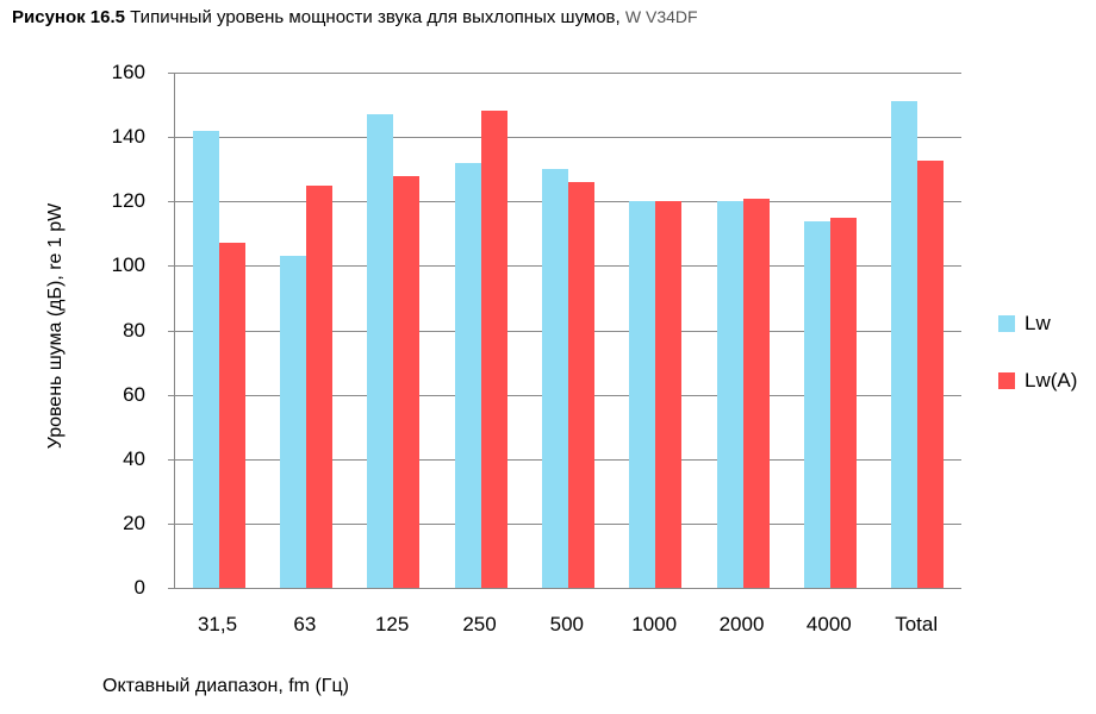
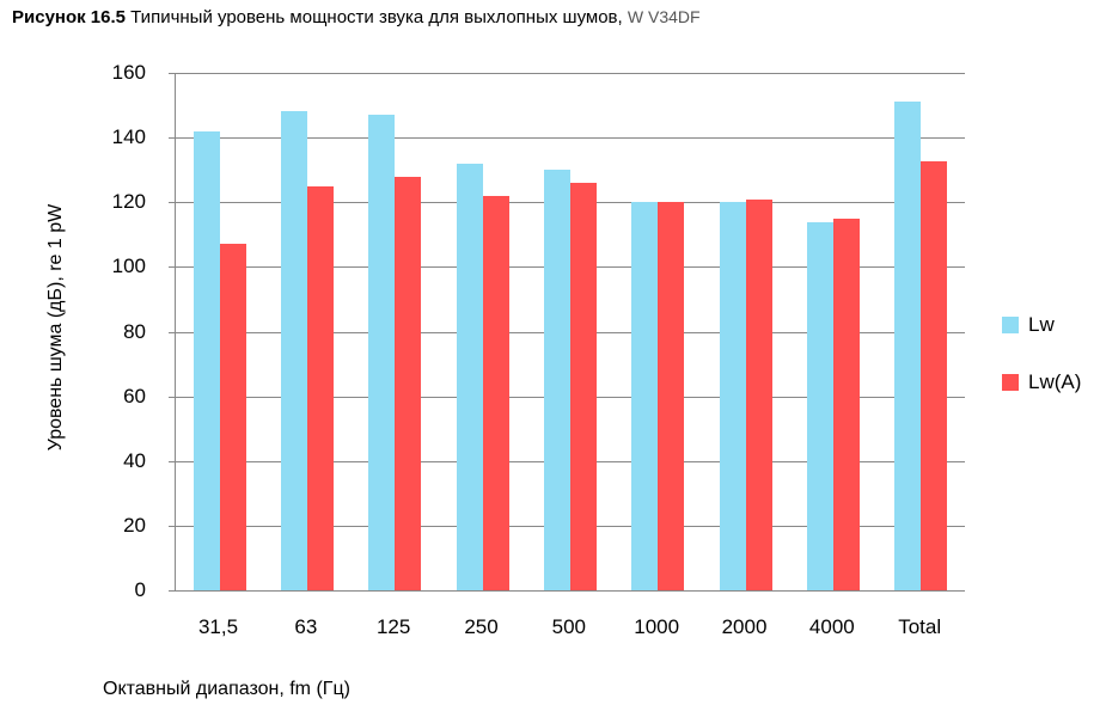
Lw/63: 103 -> 148
Lw(A)/250: 148 -> 122
